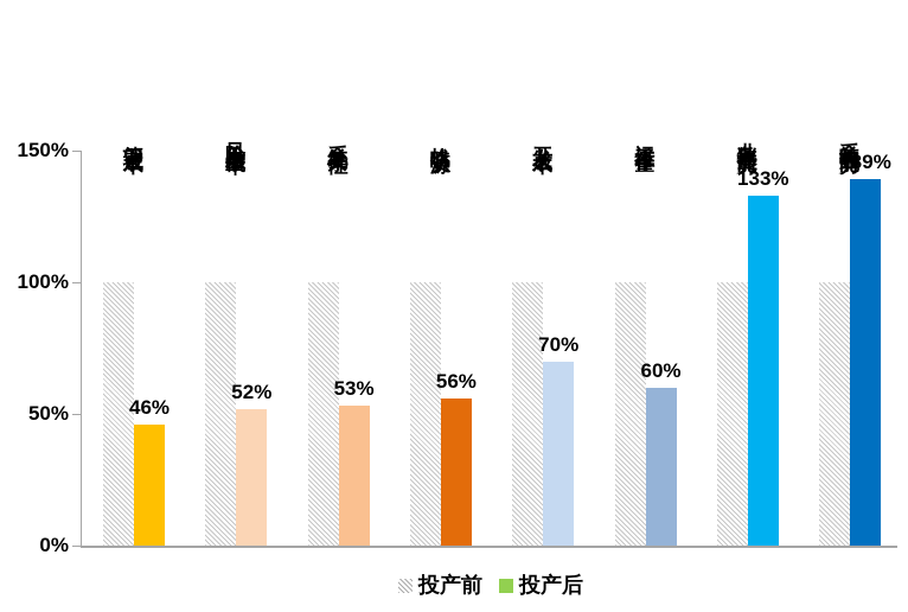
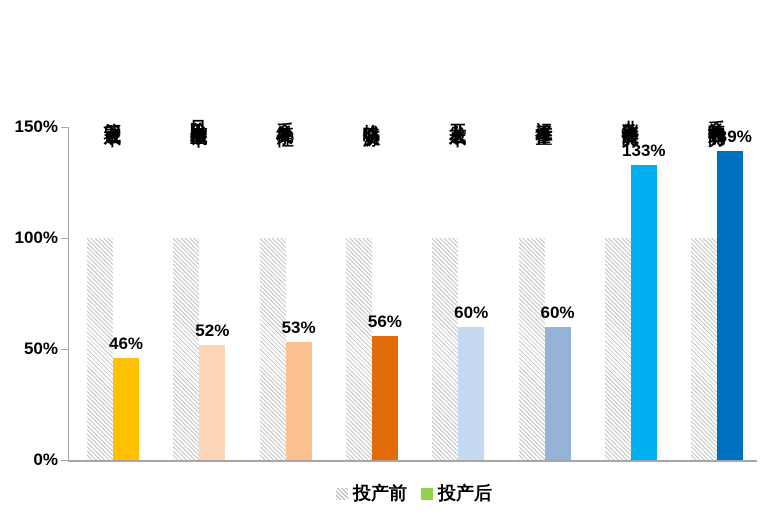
投产后/开发成本: 70% -> 60%
